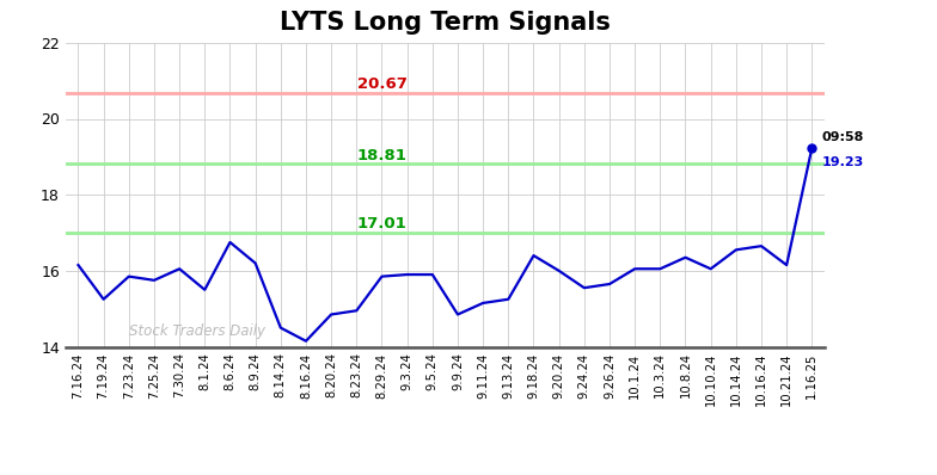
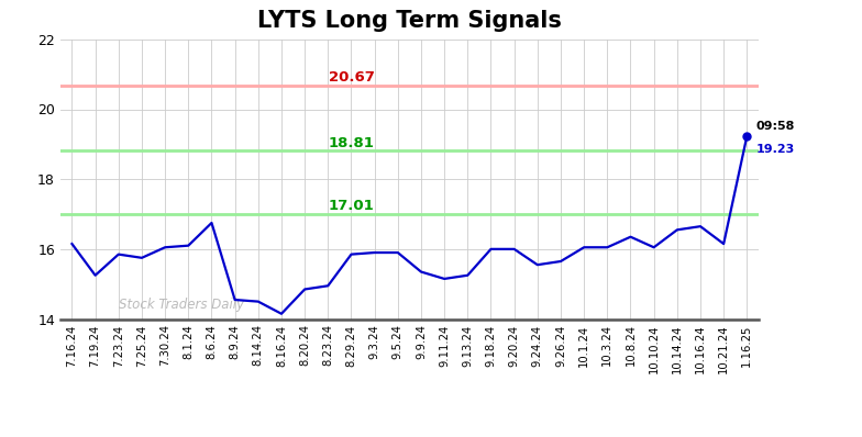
8.1.24: 15.50 -> 16.10
8.9.24: 16.20 -> 14.55
9.9.24: 14.85 -> 15.35
9.18.24: 16.40 -> 16.00
